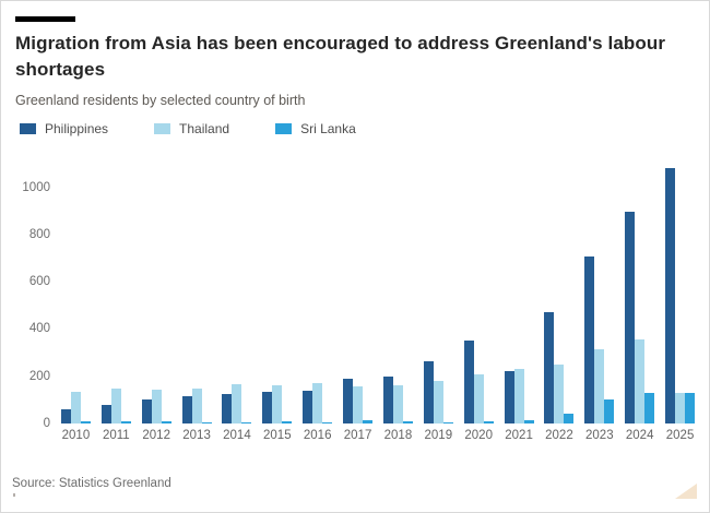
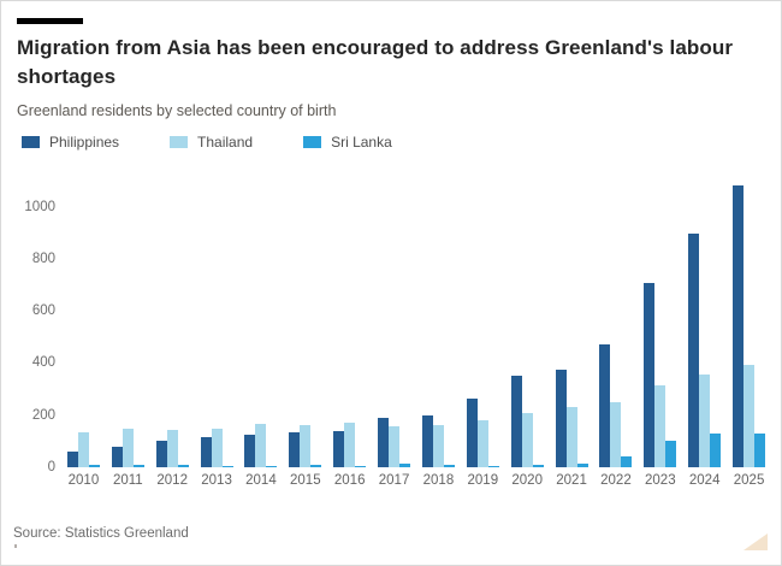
Philippines/2021: 220 -> 380
Thailand/2025: 130 -> 400
